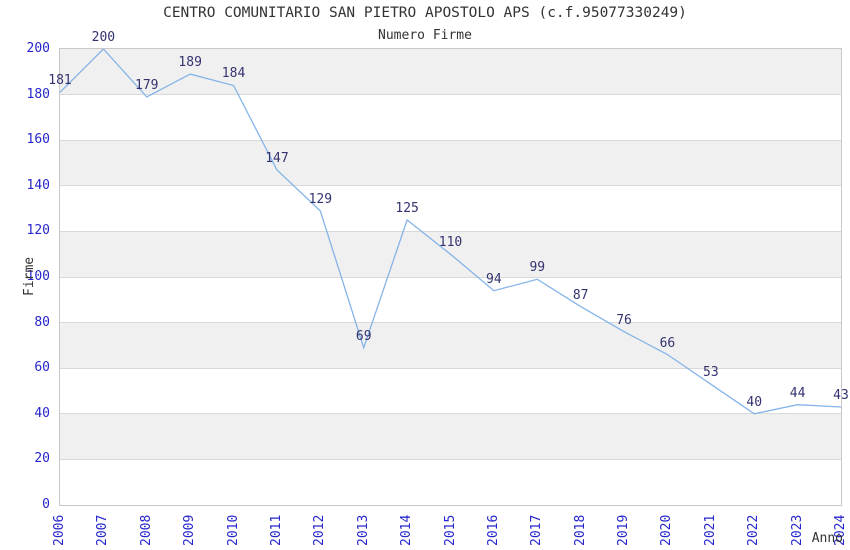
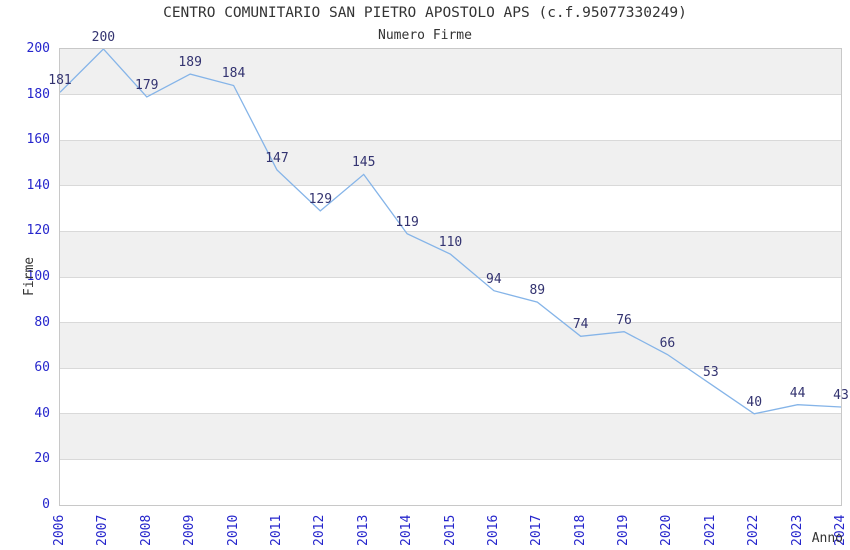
2013: 69 -> 145
2014: 125 -> 119
2017: 99 -> 89
2018: 87 -> 74
